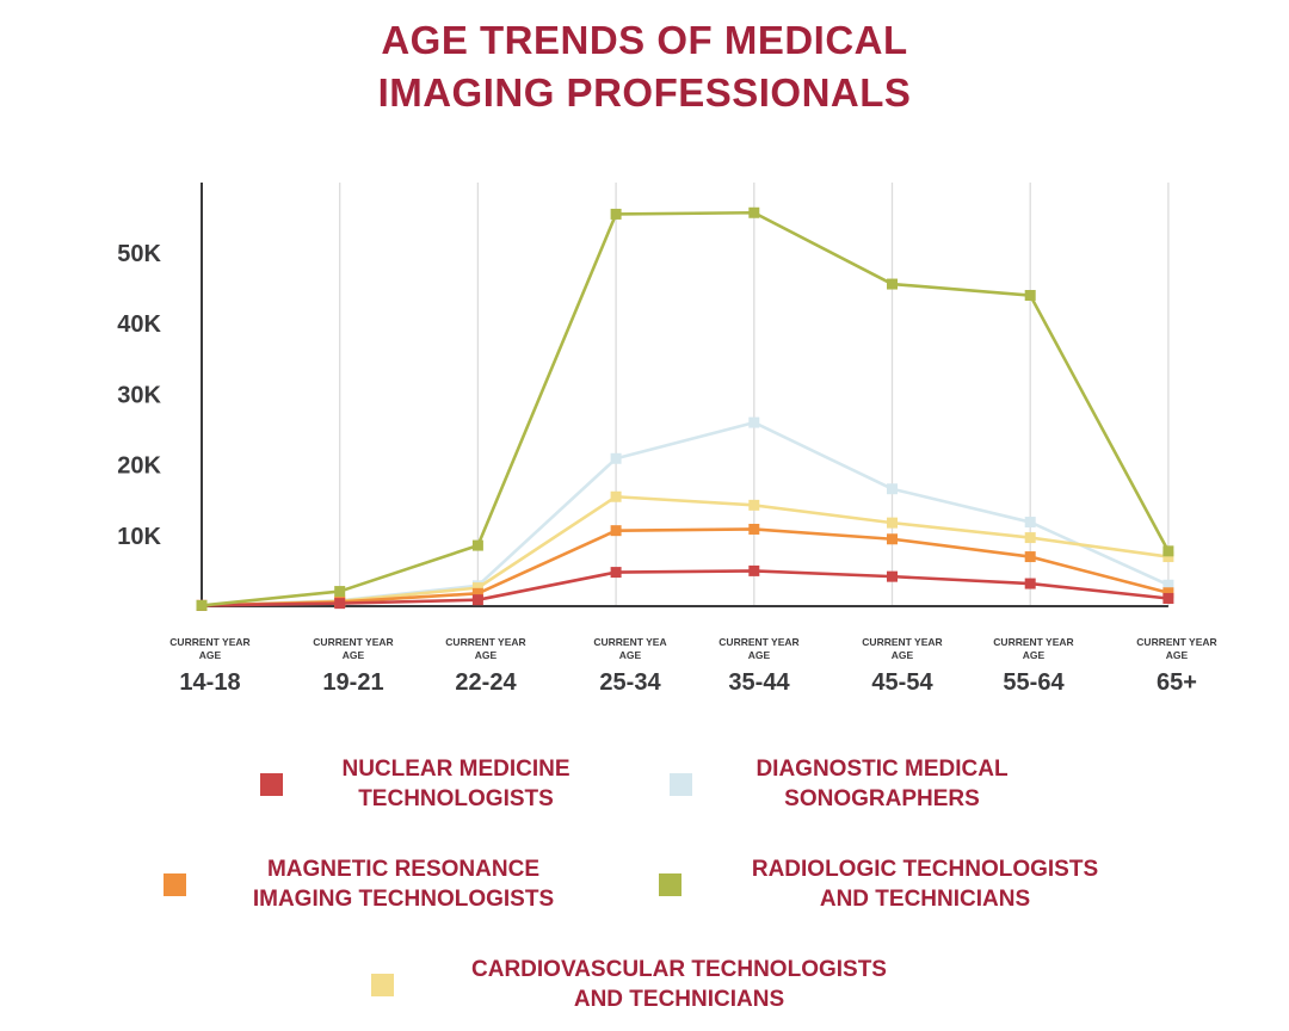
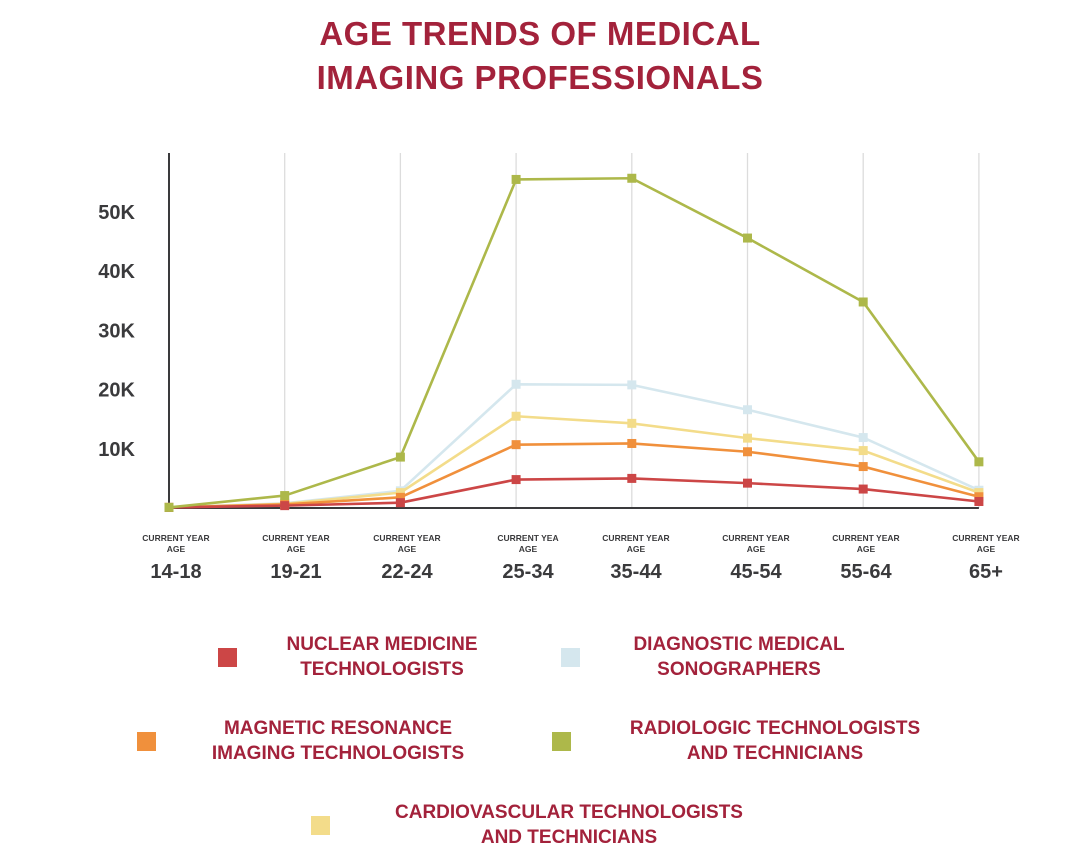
DIAGNOSTIC MEDICAL SONOGRAPHERS/35-44: 26K -> 21K
RADIOLOGIC TECHNOLOGISTS AND TECHNICIANS/55-64: 44K -> 35K
CARDIOVASCULAR TECHNOLOGISTS AND TECHNICIANS/65+: 7K -> 3K
